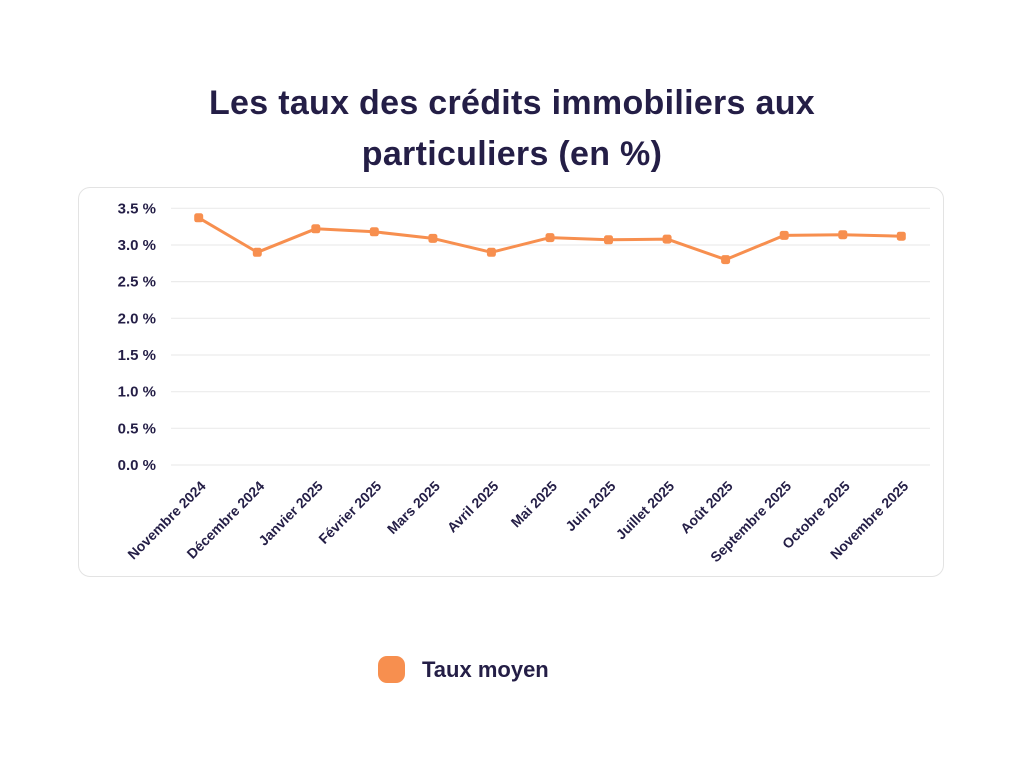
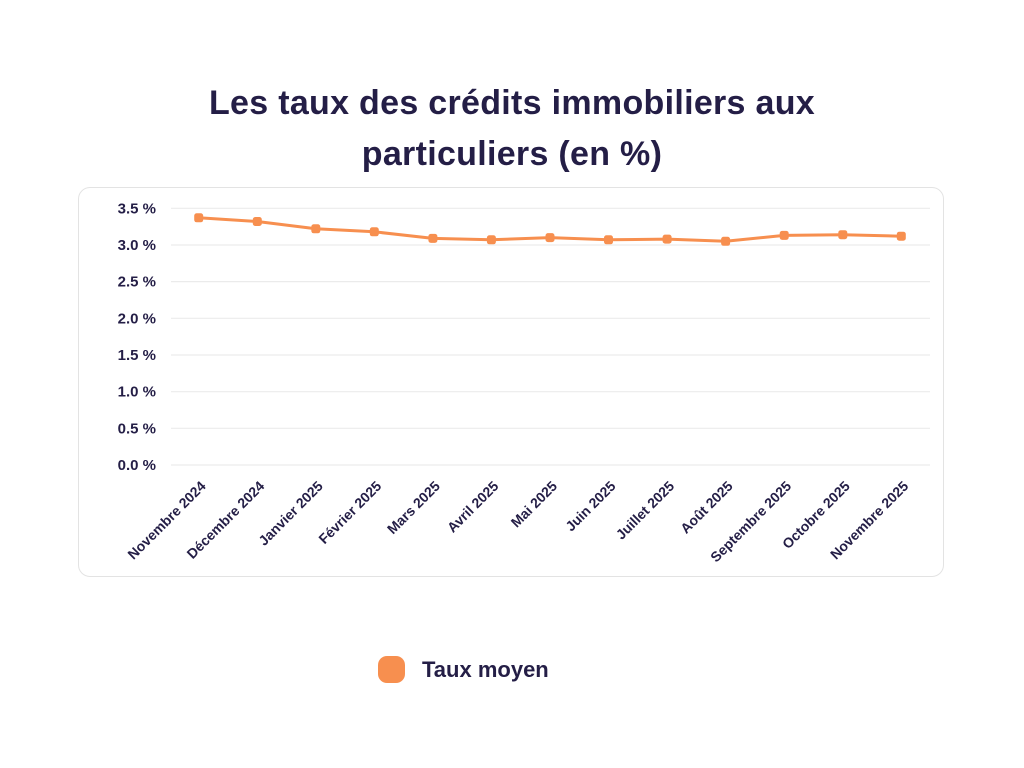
Décembre 2024: 2.9% -> 3.3%
Avril 2025: 2.9% -> 3.1%
Août 2025: 2.8% -> 3.0%
